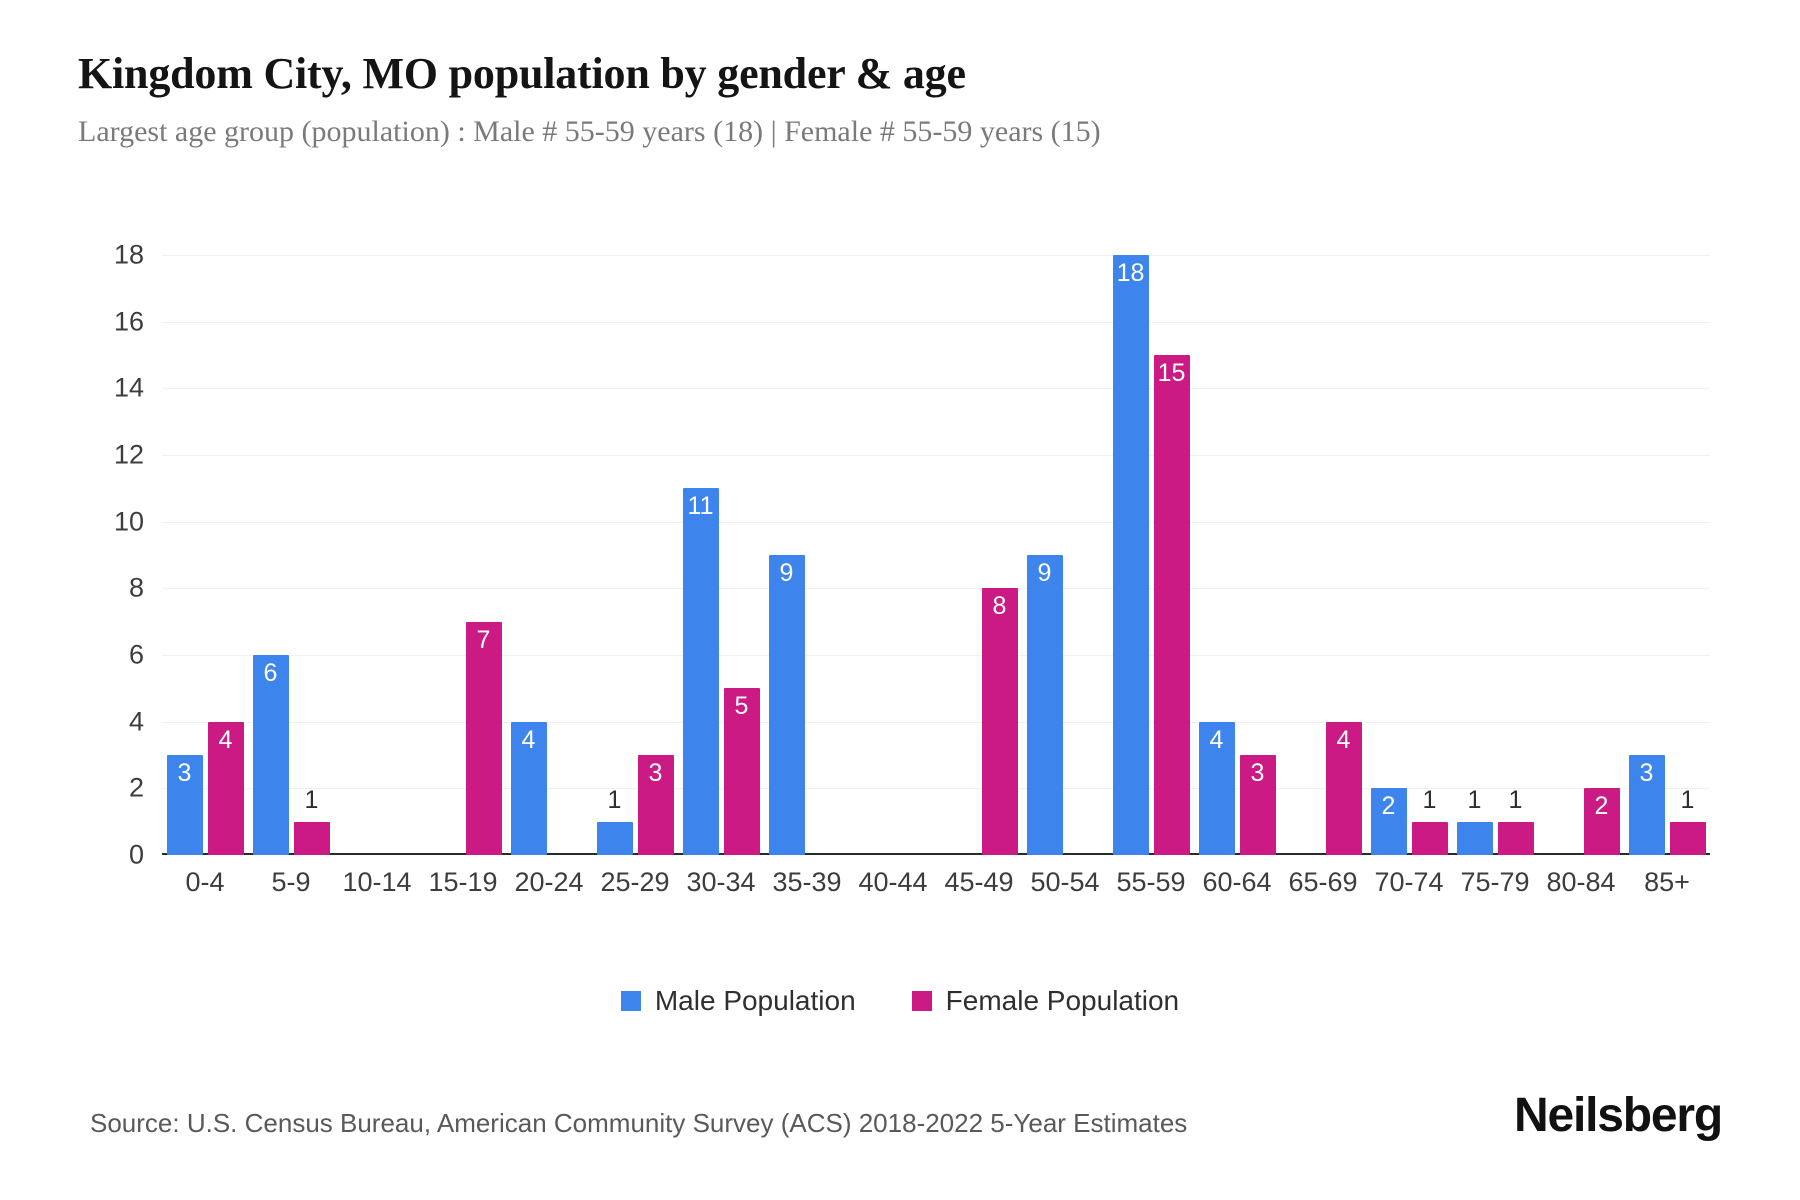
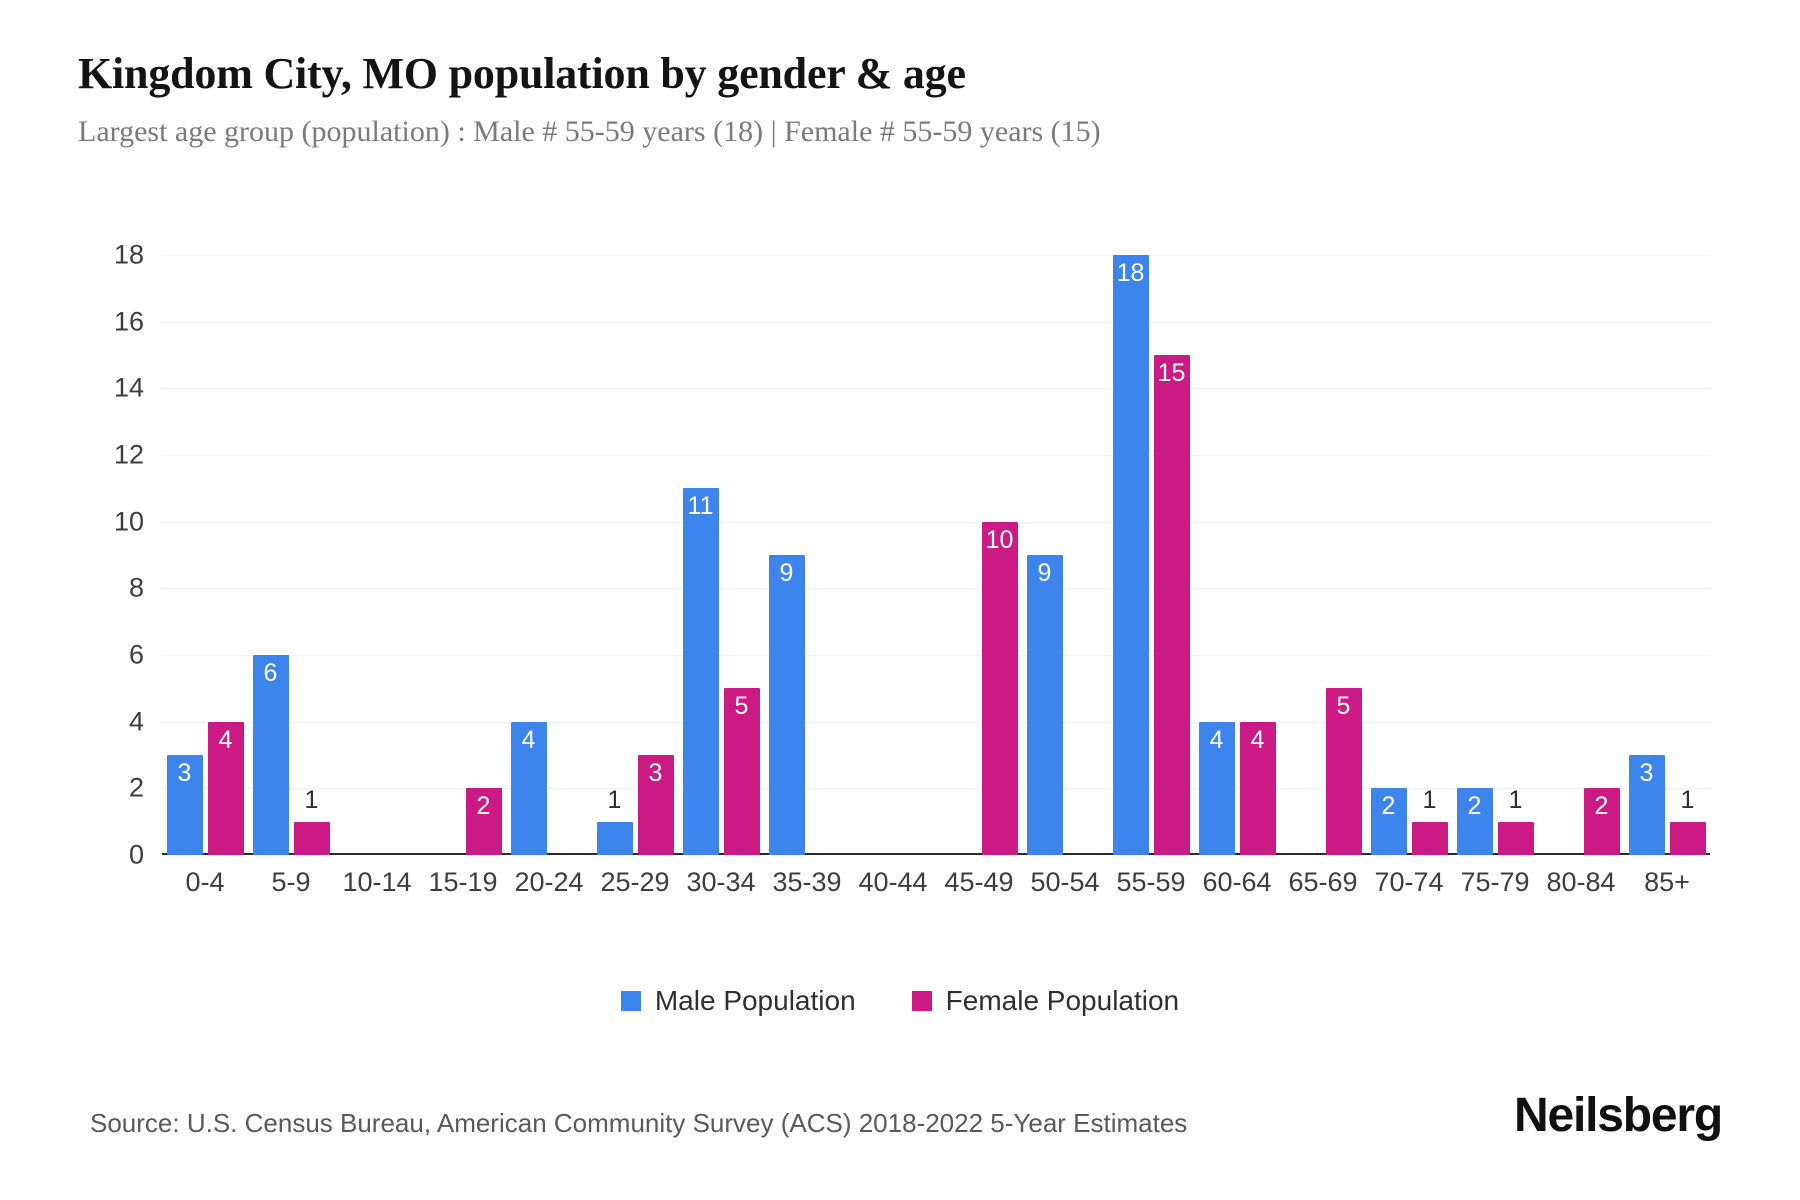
Female Population/15-19: 7 -> 2
Female Population/45-49: 8 -> 10
Female Population/60-64: 3 -> 4
Female Population/65-69: 4 -> 5
Male Population/75-79: 1 -> 2
